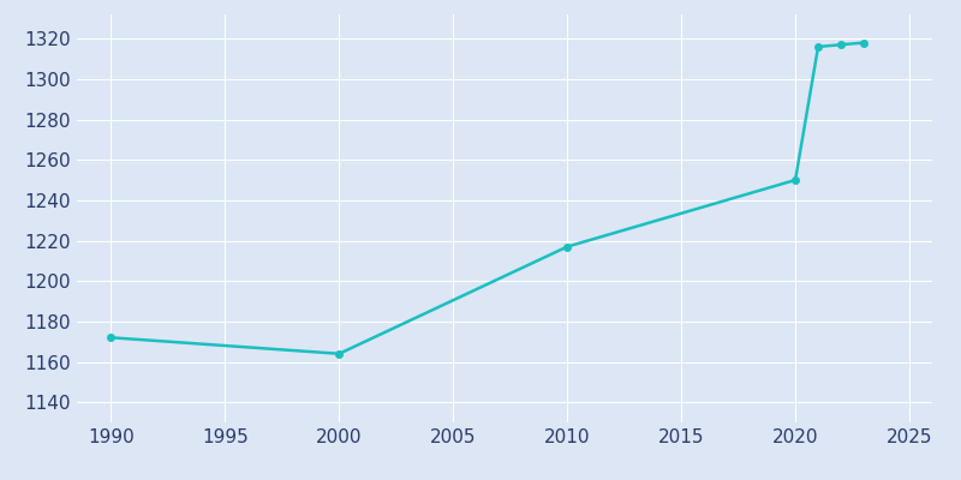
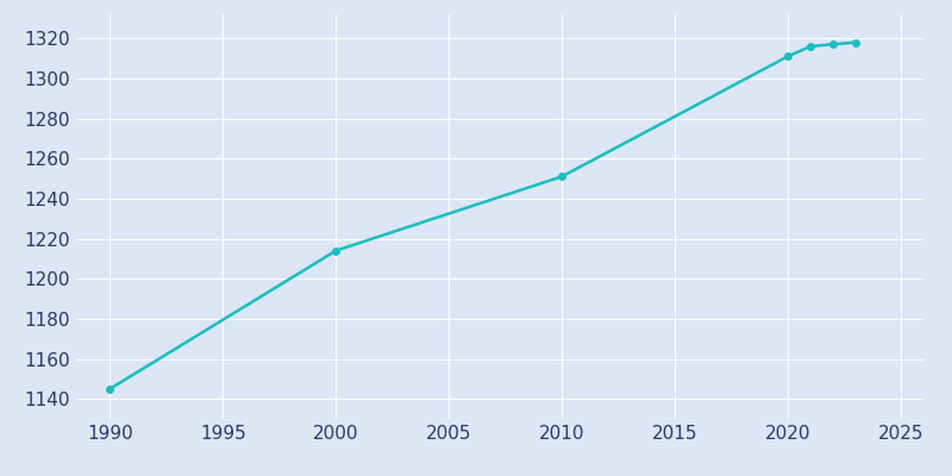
1990: 1172 -> 1145
2000: 1164 -> 1214
2010: 1217 -> 1251
2020: 1250 -> 1311
